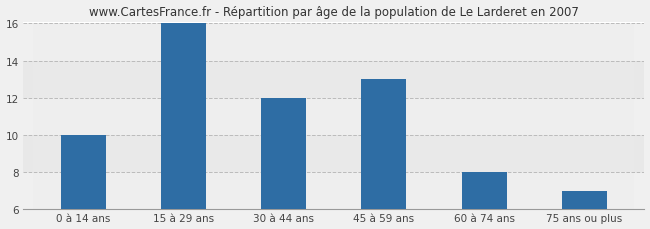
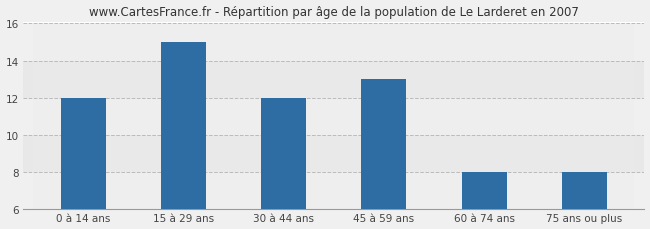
0 à 14 ans: 10 -> 12
15 à 29 ans: 16 -> 15
75 ans ou plus: 7 -> 8
